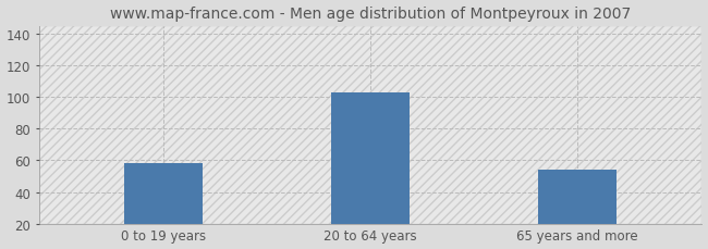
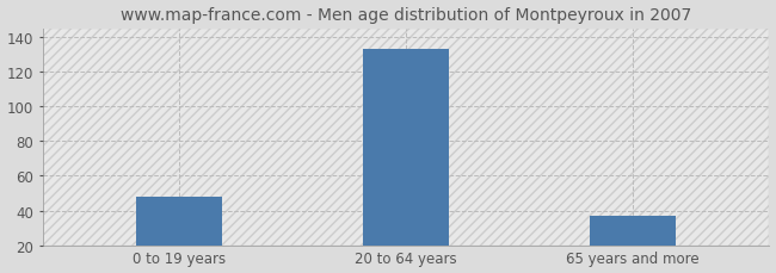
0 to 19 years: 58 -> 48
20 to 64 years: 103 -> 133
65 years and more: 54 -> 37
